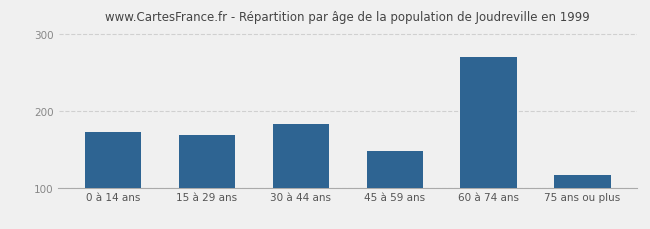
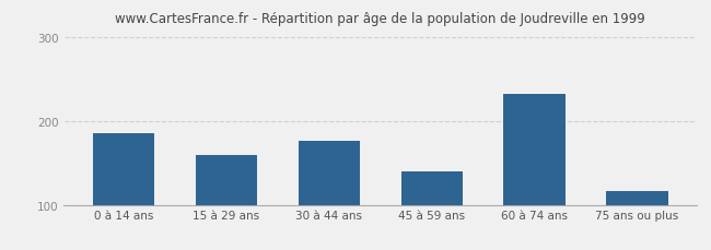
0 à 14 ans: 172 -> 186
15 à 29 ans: 168 -> 160
30 à 44 ans: 183 -> 176
45 à 59 ans: 148 -> 140
60 à 74 ans: 270 -> 232
